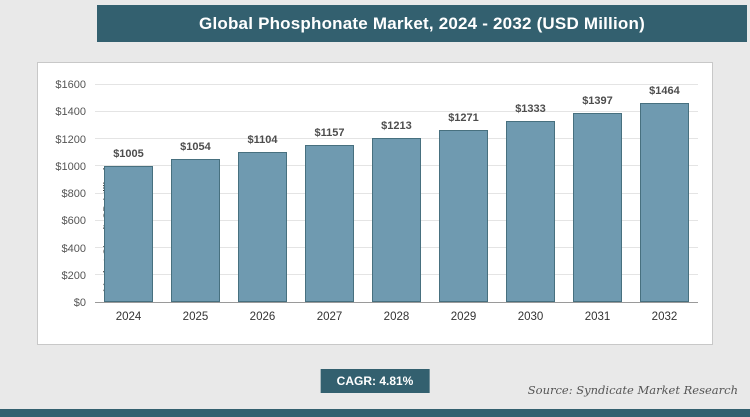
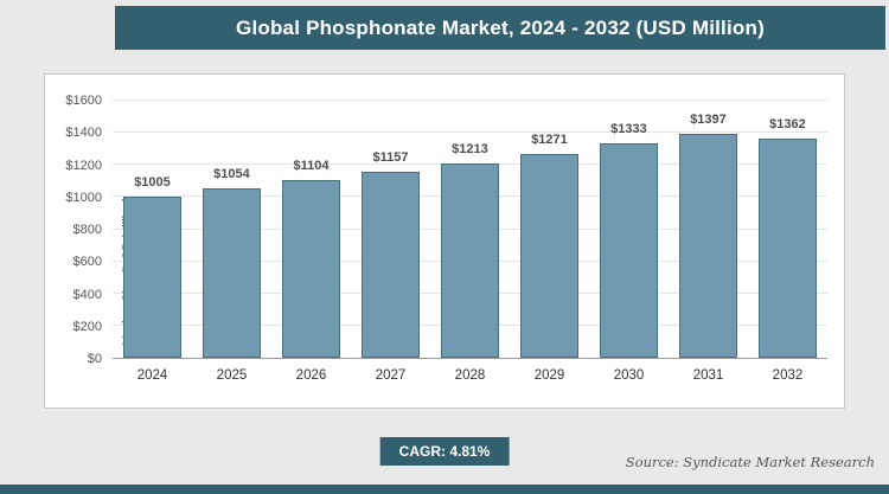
2032: $1464 -> $1362
